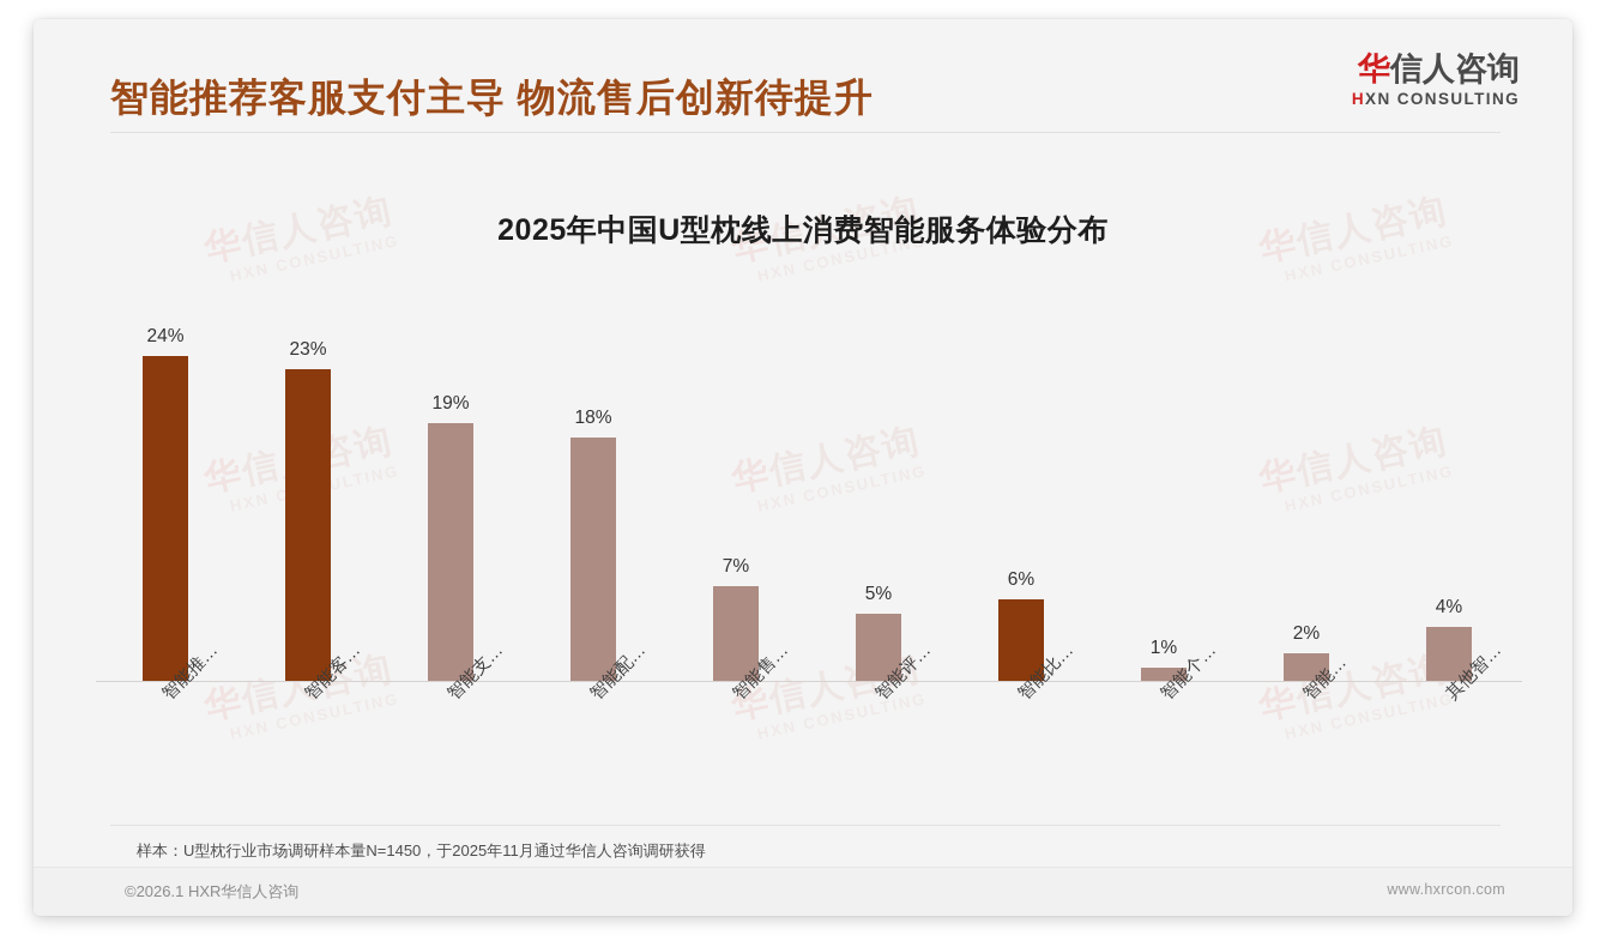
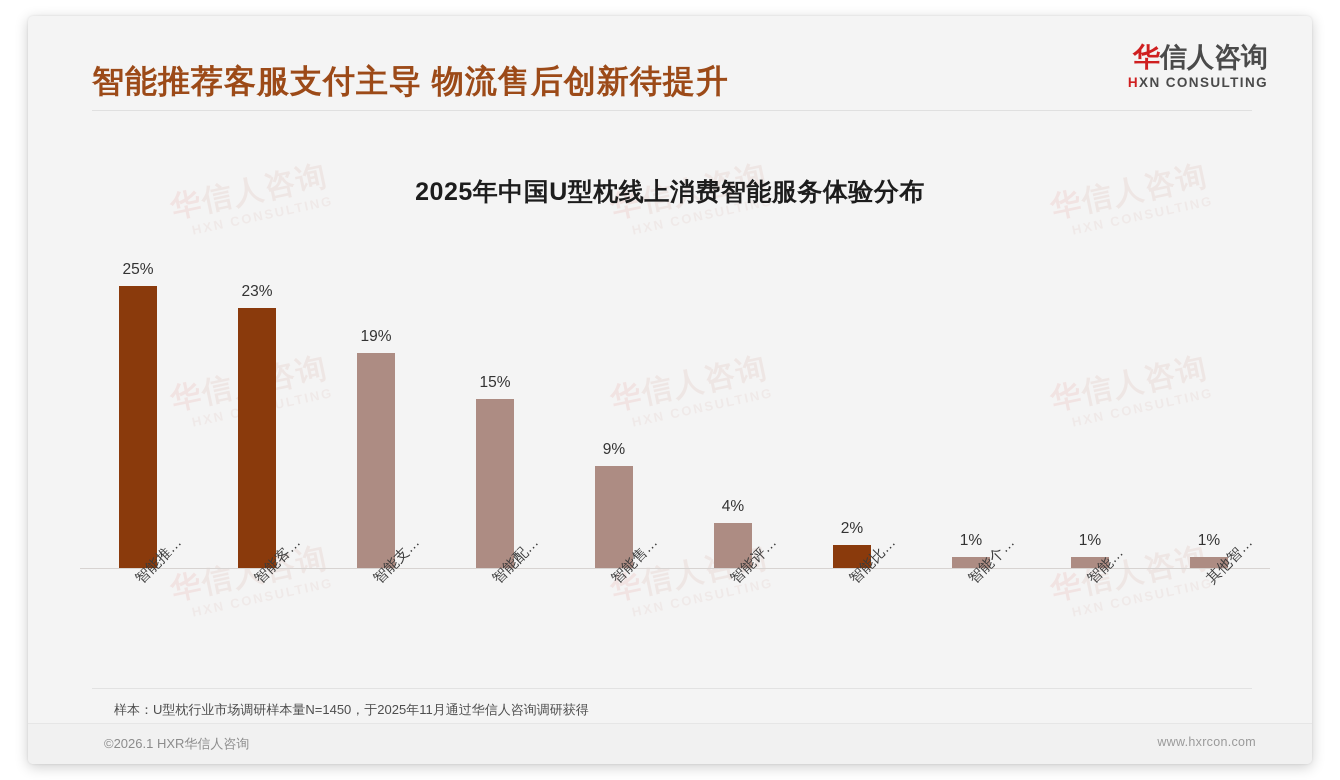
智能推…: 24% -> 25%
智能配…: 18% -> 15%
智能售…: 7% -> 9%
智能评…: 5% -> 4%
智能比…: 6% -> 2%
智能…: 2% -> 1%
其他智…: 4% -> 1%
